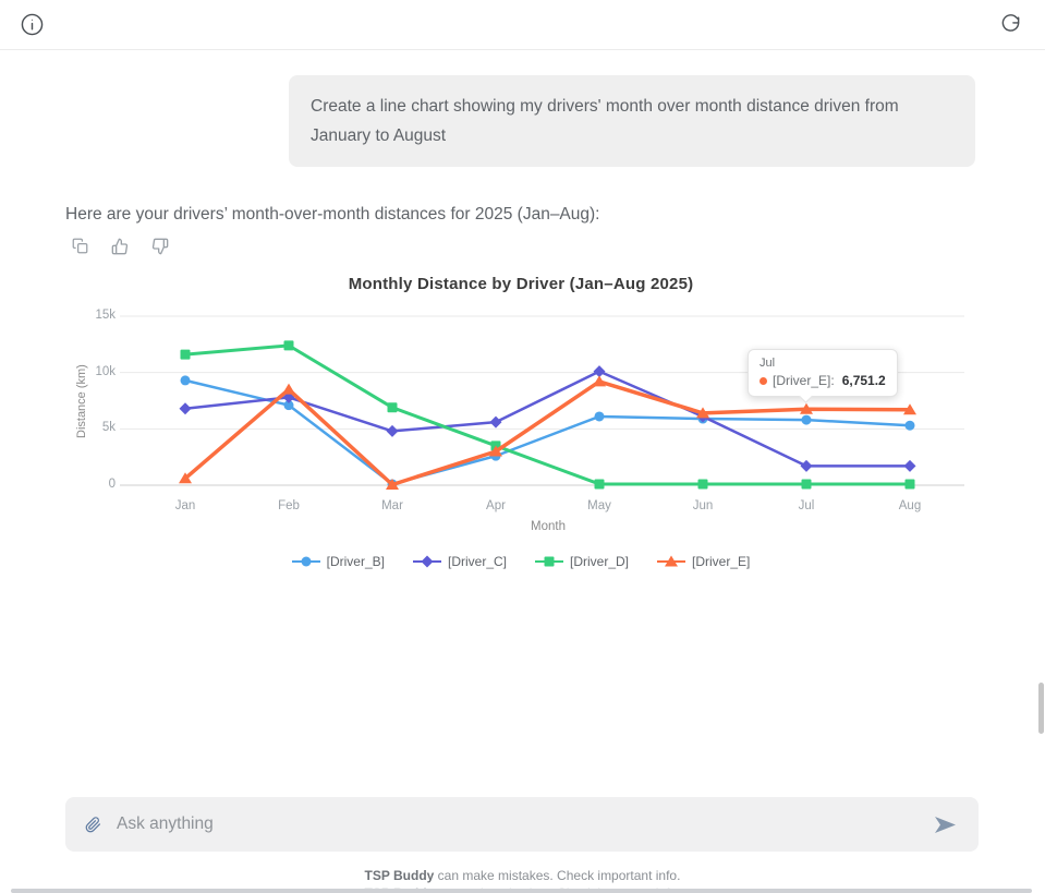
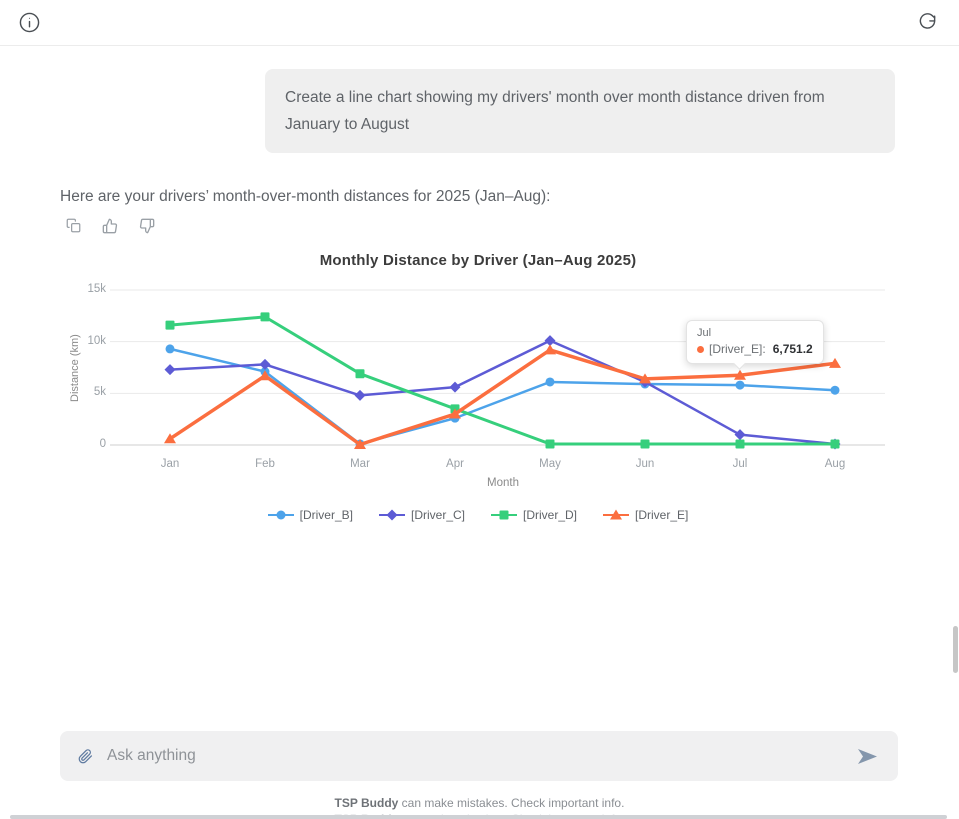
[Driver_C]/Jan: 6.8k -> 7.3k
[Driver_E]/Feb: 8.5k -> 6.7k
[Driver_C]/Jul: 1.7k -> 1.0k
[Driver_C]/Aug: 1.7k -> 0.1k
[Driver_E]/Aug: 6.7k -> 7.9k
